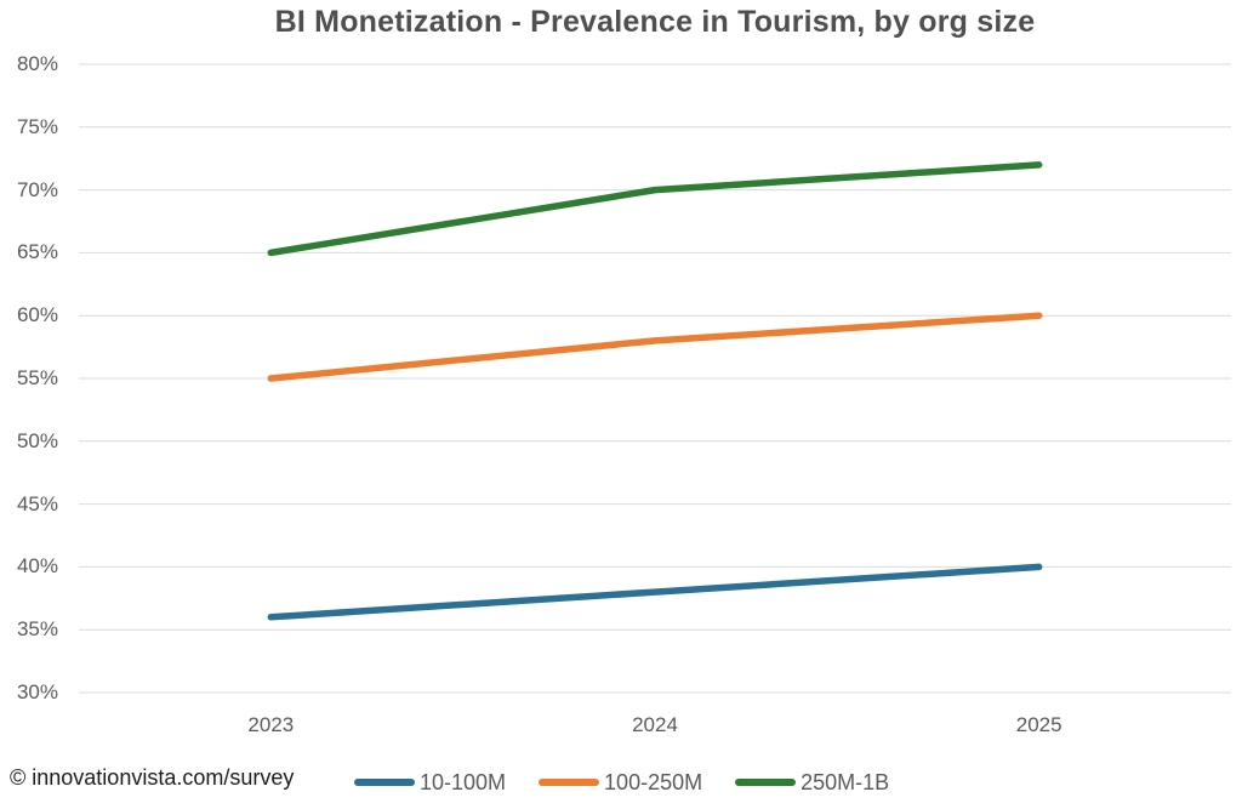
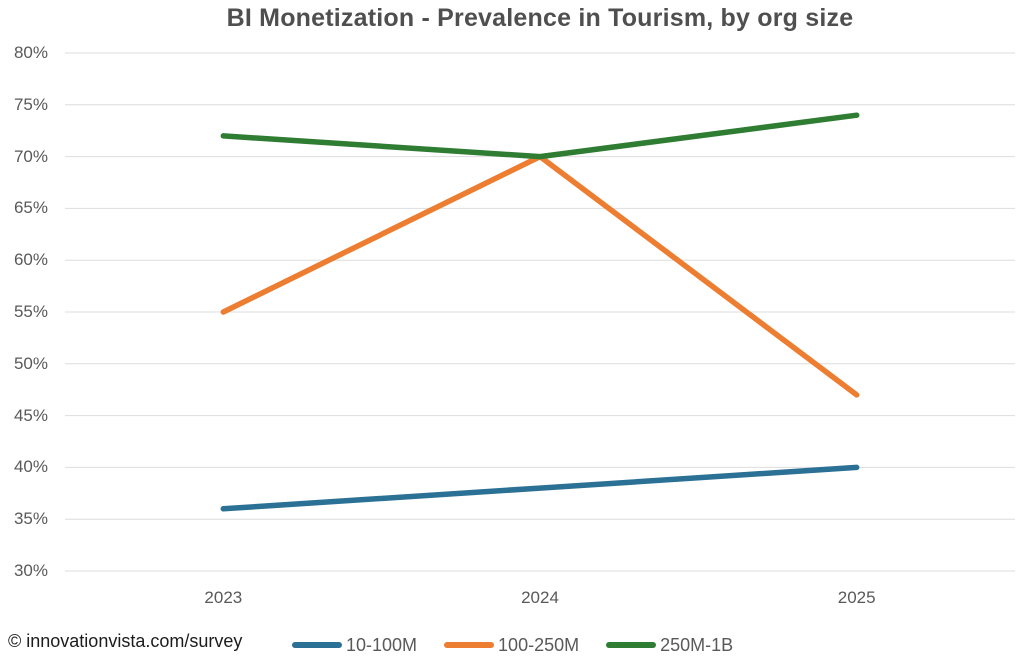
250M-1B/2023: 65% -> 72%
100-250M/2024: 58% -> 70%
100-250M/2025: 60% -> 47%
250M-1B/2025: 72% -> 74%
